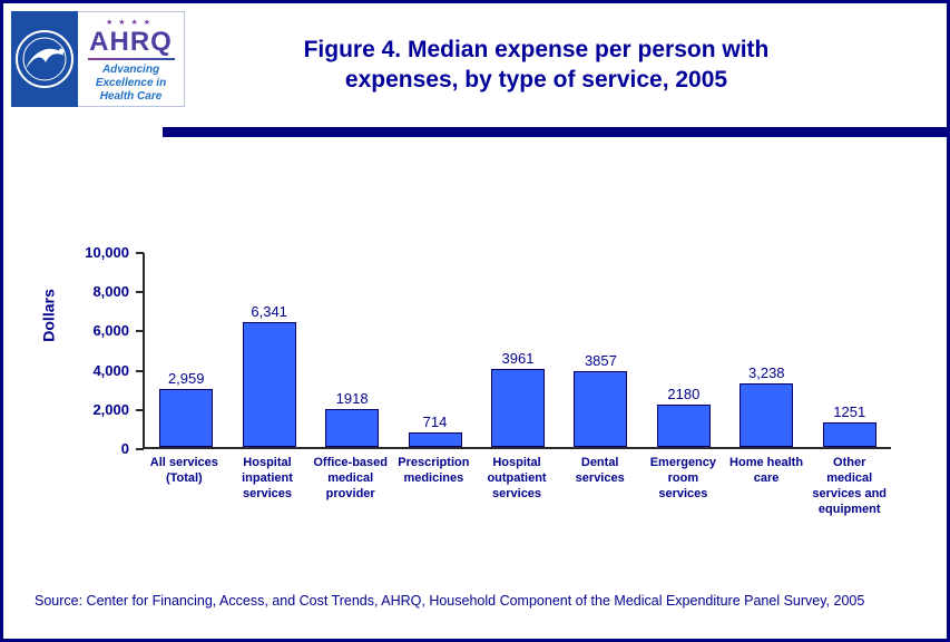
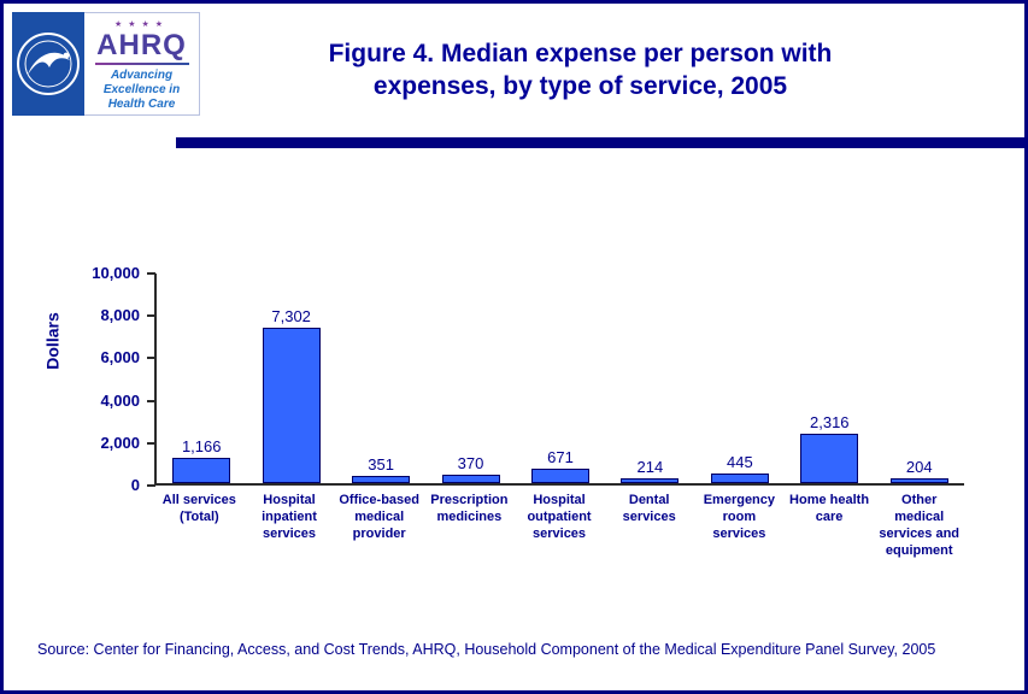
All services (Total): 2,959 -> 1,166
Hospital inpatient services: 6,341 -> 7,302
Office-based medical provider: 1918 -> 351
Prescription medicines: 714 -> 370
Hospital outpatient services: 3961 -> 671
Dental services: 3857 -> 214
Emergency room services: 2180 -> 445
Home health care: 3,238 -> 2,316
Other medical services and equipment: 1251 -> 204
